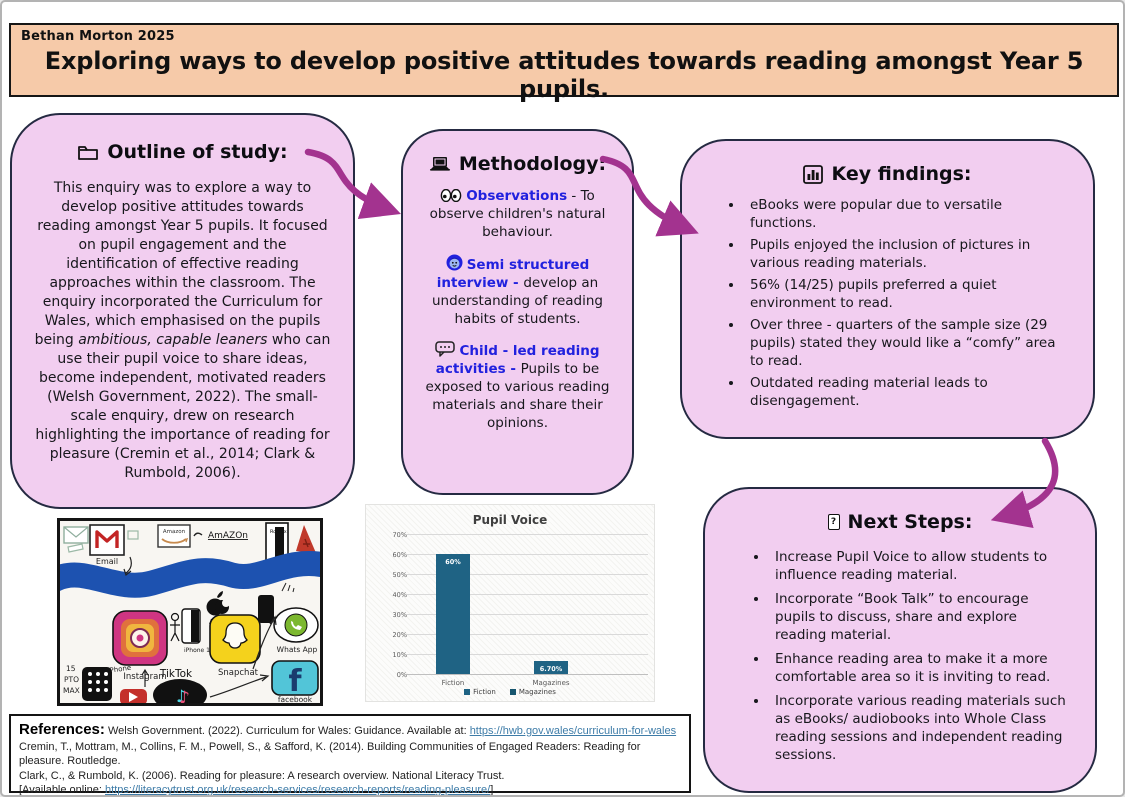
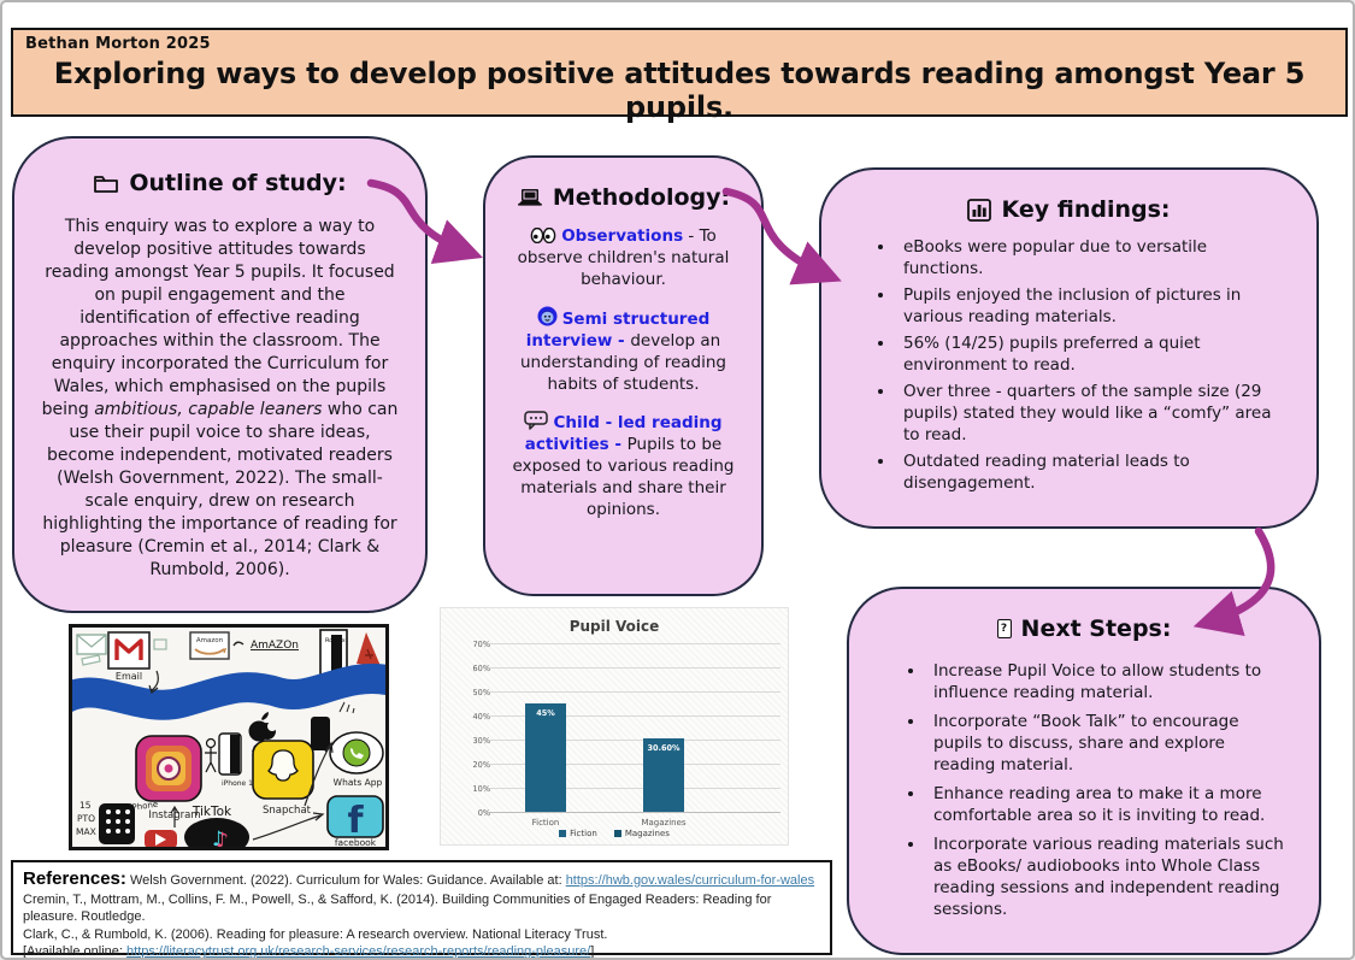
Fiction: 60% -> 45%
Magazines: 6.70% -> 30.60%
